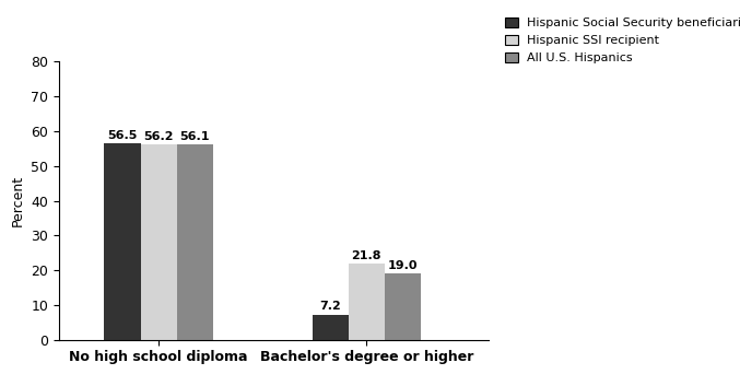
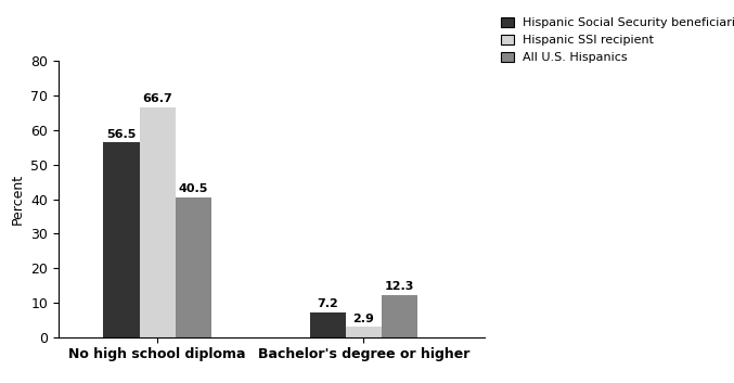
Hispanic SSI recipient/No high school diploma: 56.2 -> 66.7
All U.S. Hispanics/No high school diploma: 56.1 -> 40.5
Hispanic SSI recipient/Bachelor's degree or higher: 21.8 -> 2.9
All U.S. Hispanics/Bachelor's degree or higher: 19.0 -> 12.3
